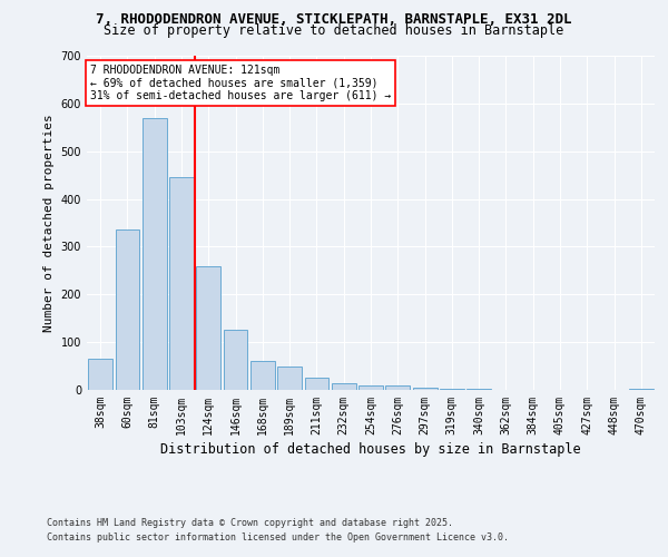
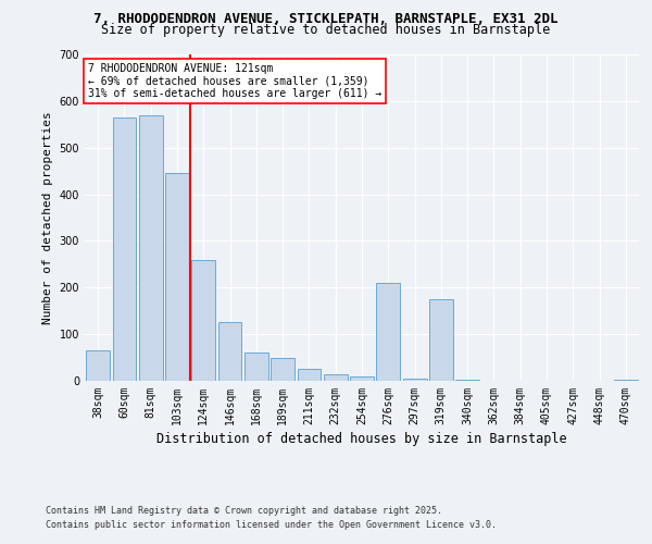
60sqm: 335 -> 565
276sqm: 10 -> 210
319sqm: 3 -> 175
